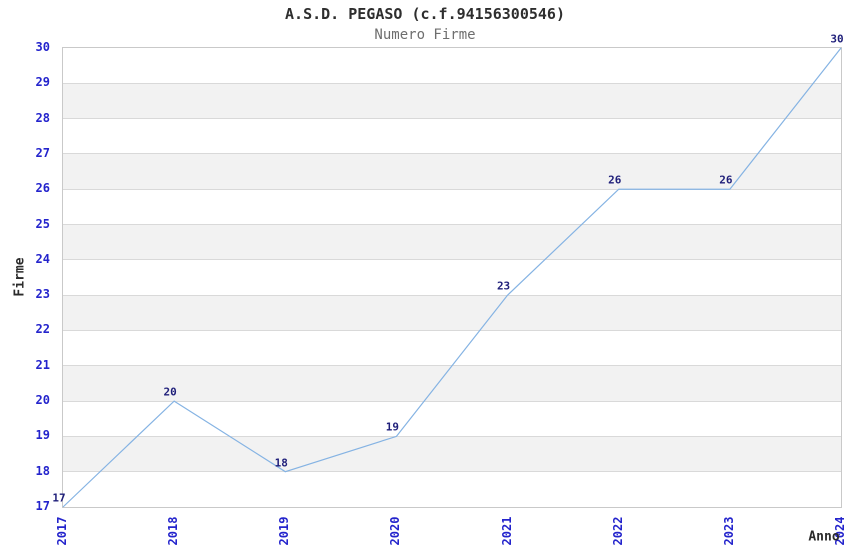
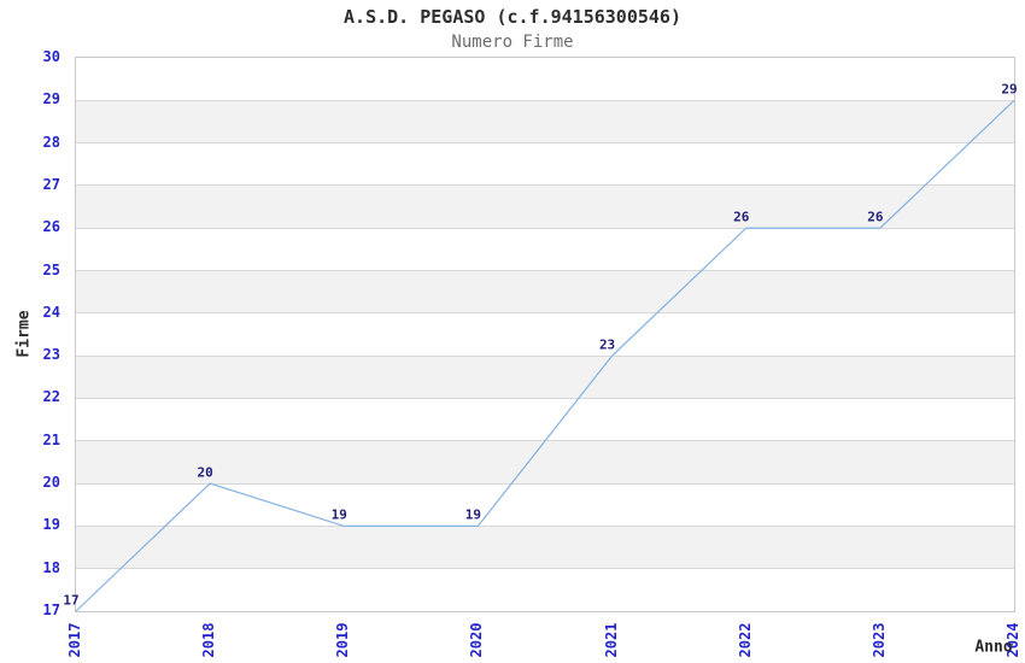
2019: 18 -> 19
2024: 30 -> 29
